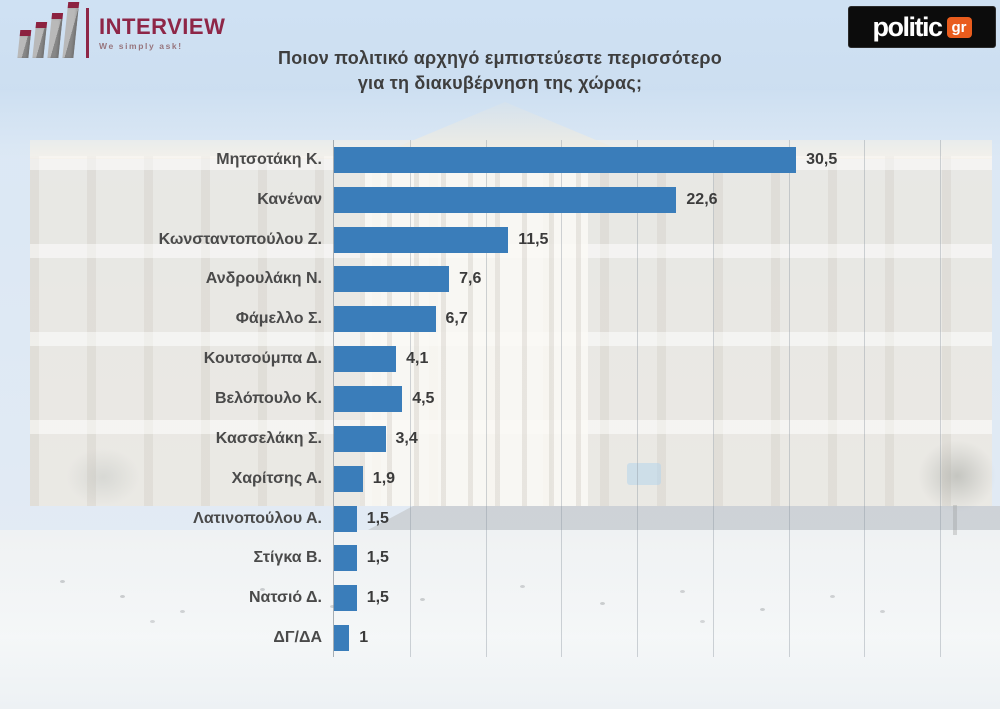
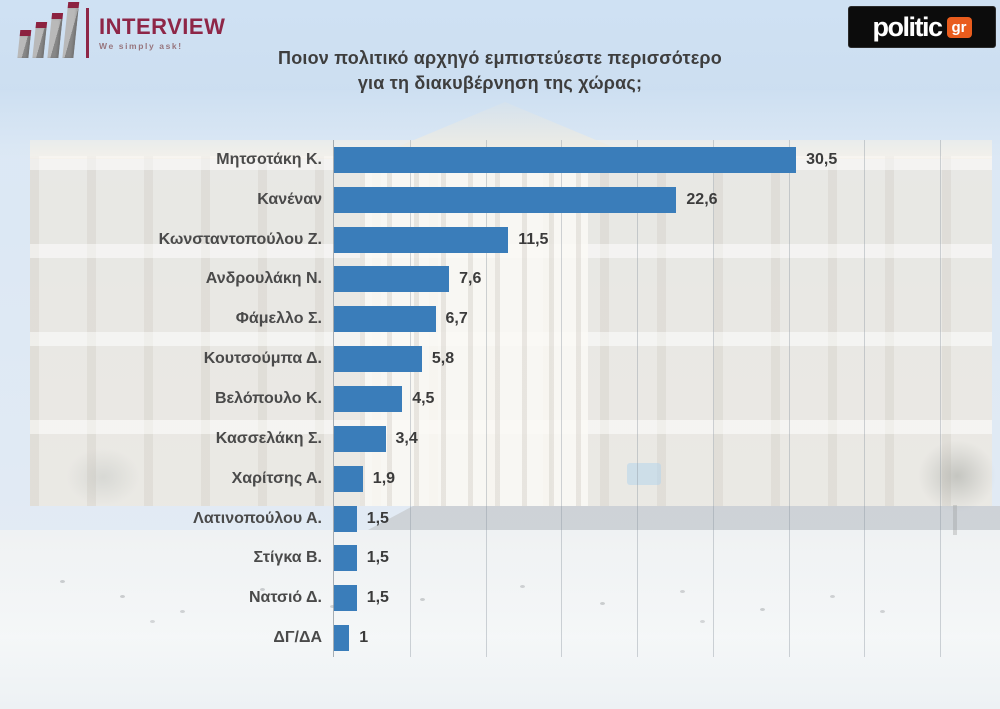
Κουτσούμπα Δ.: 4,1 -> 5,8
